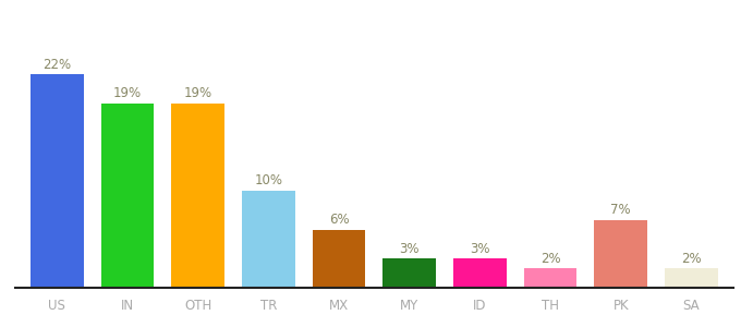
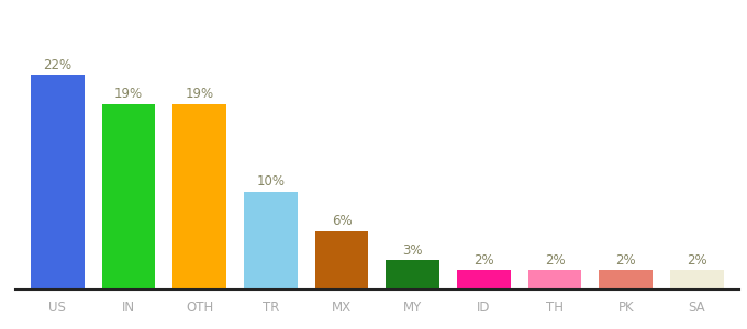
ID: 3% -> 2%
PK: 7% -> 2%
